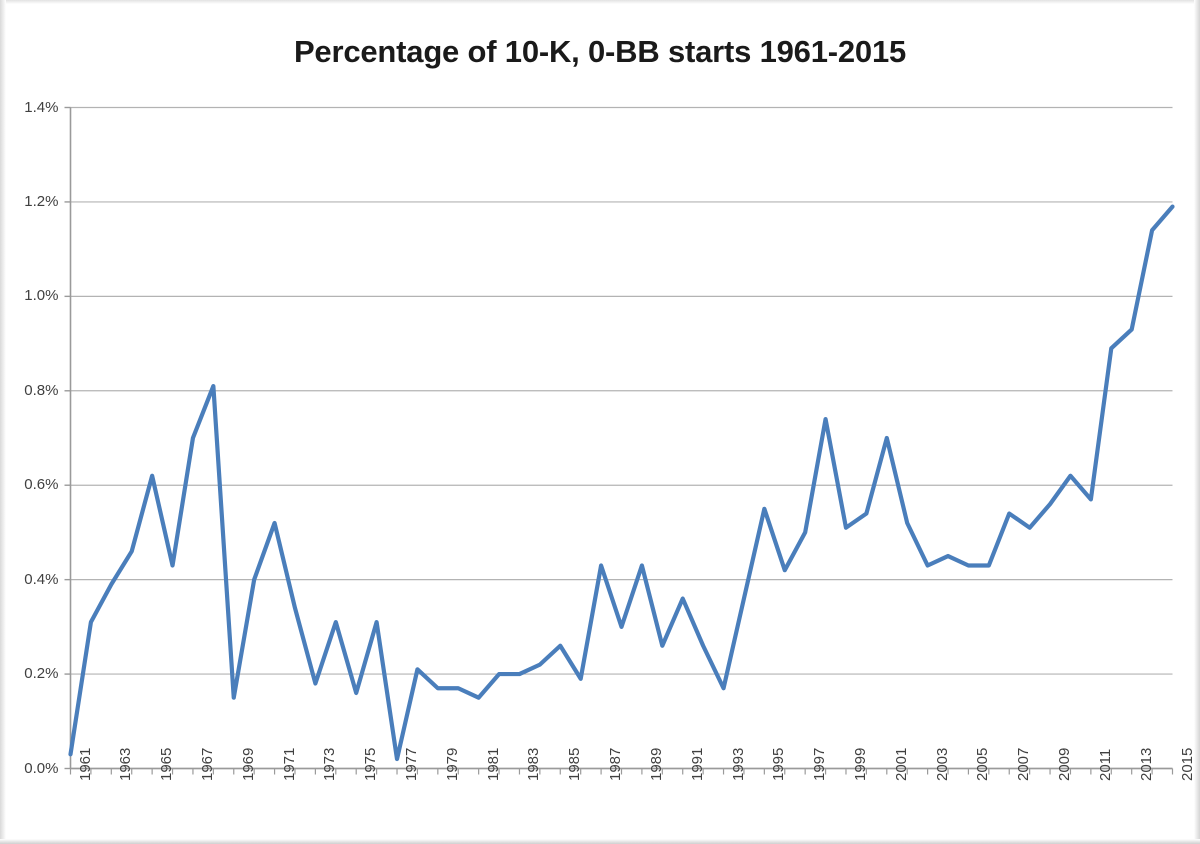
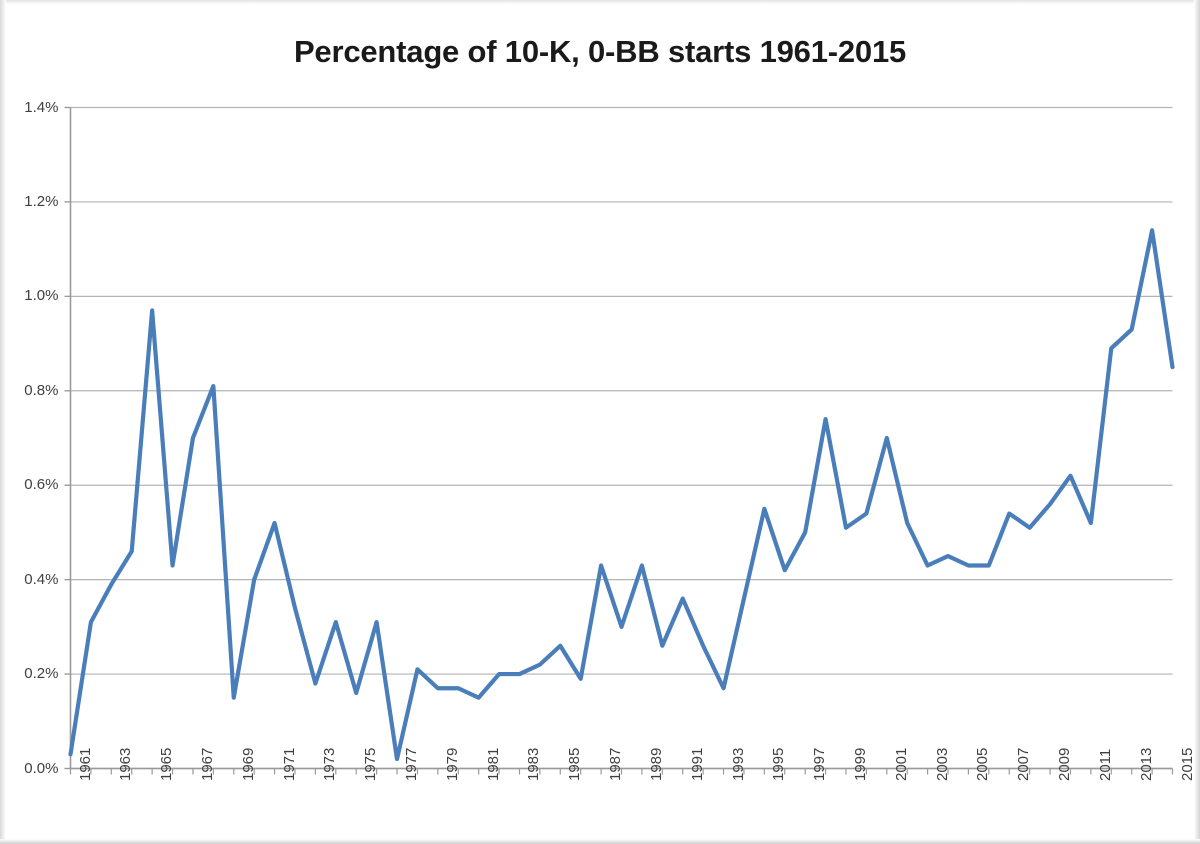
1965: 0.62% -> 0.97%
2011: 0.57% -> 0.52%
2015: 1.19% -> 0.85%
